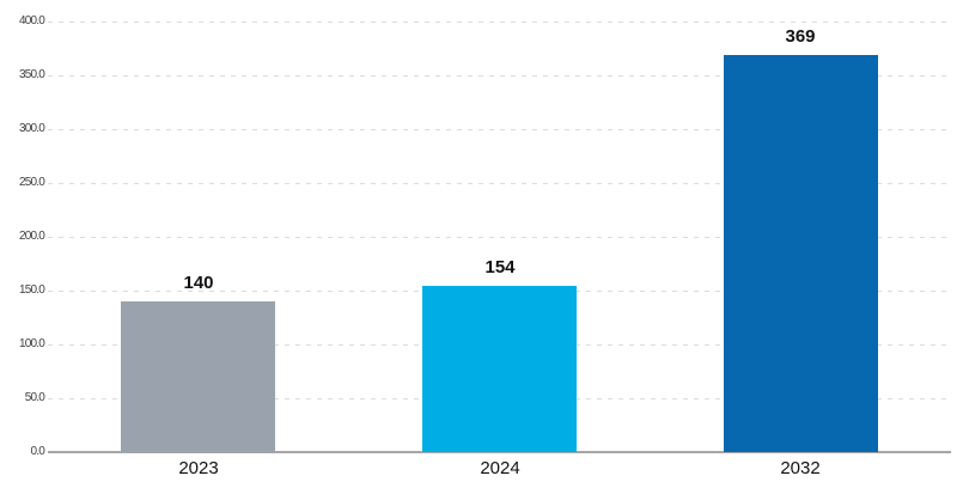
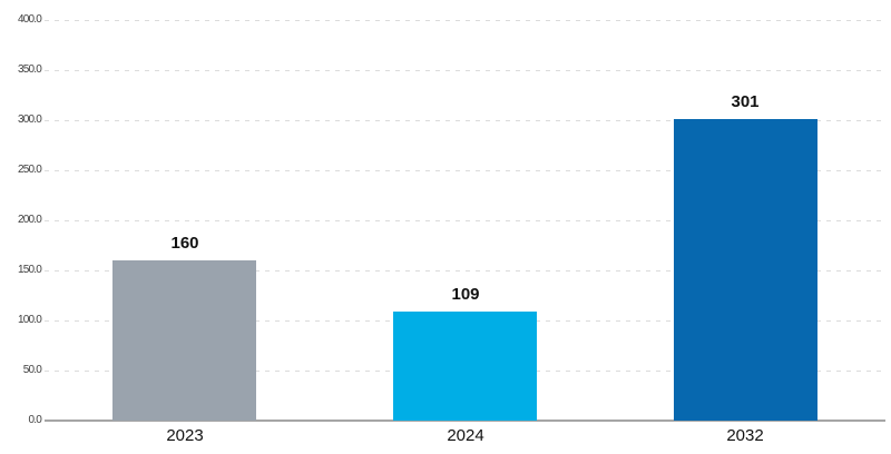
2023: 140 -> 160
2024: 154 -> 109
2032: 369 -> 301
